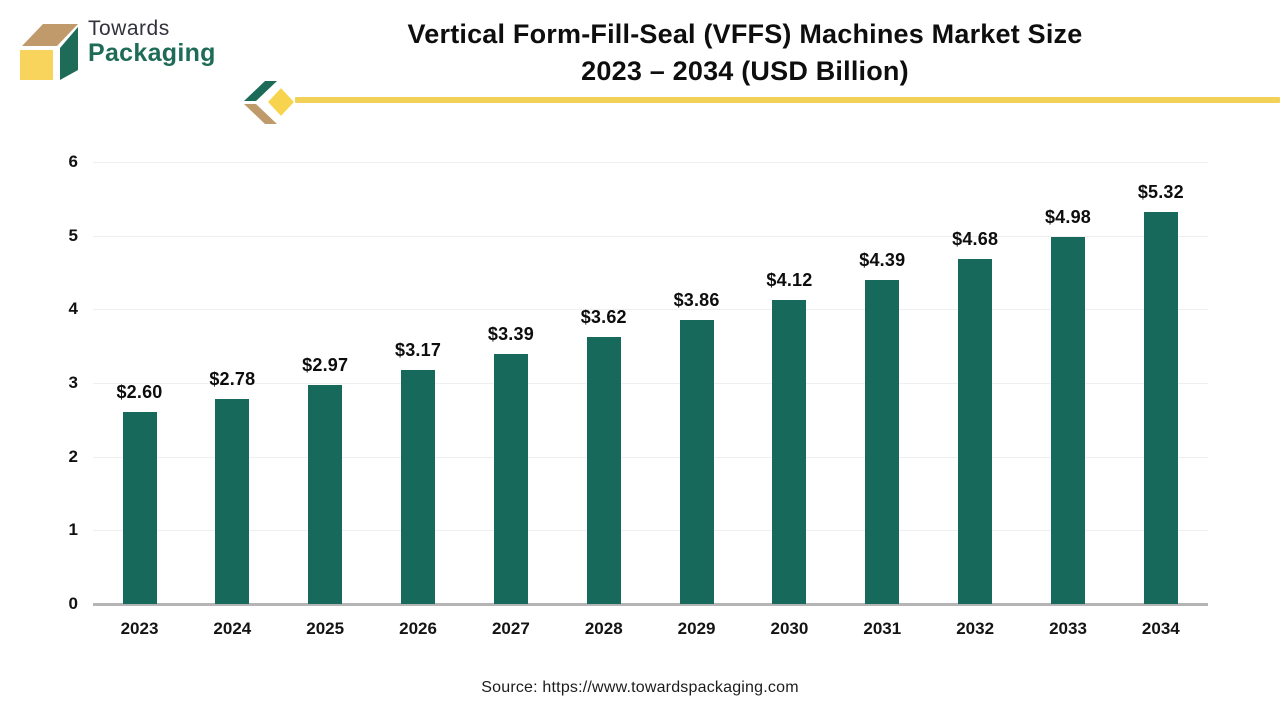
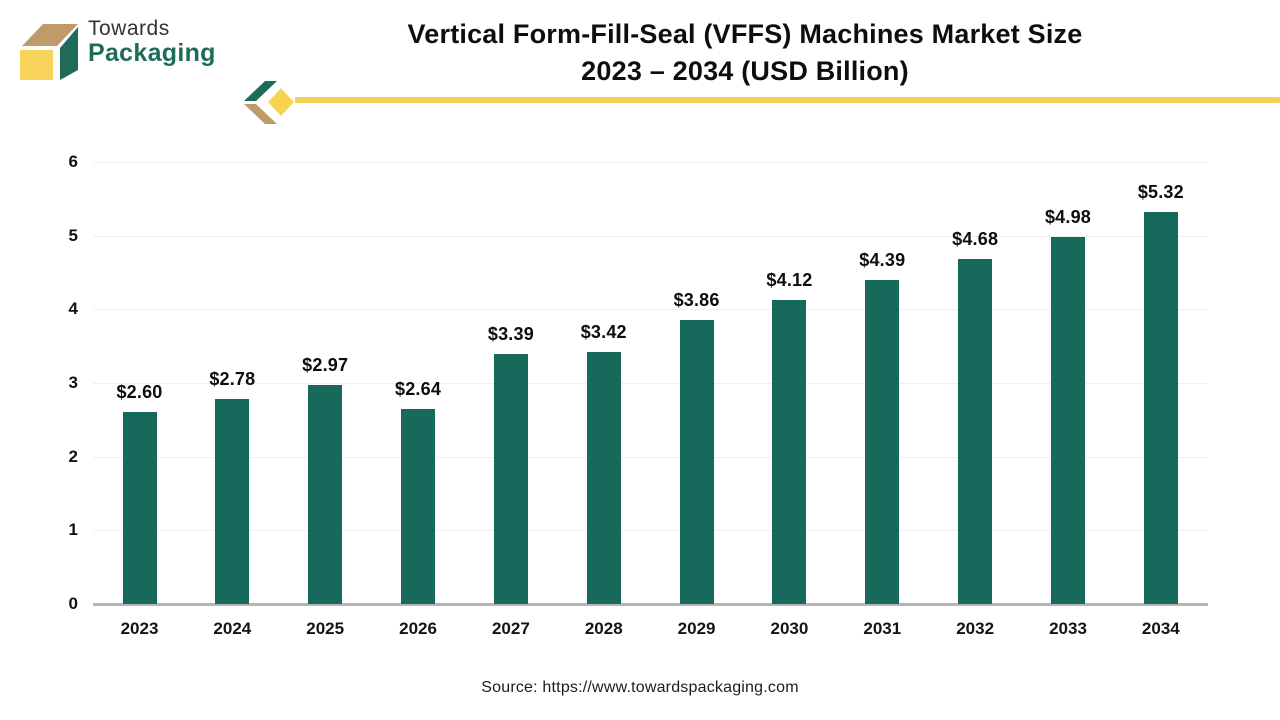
2026: $3.17 -> $2.64
2028: $3.62 -> $3.42
